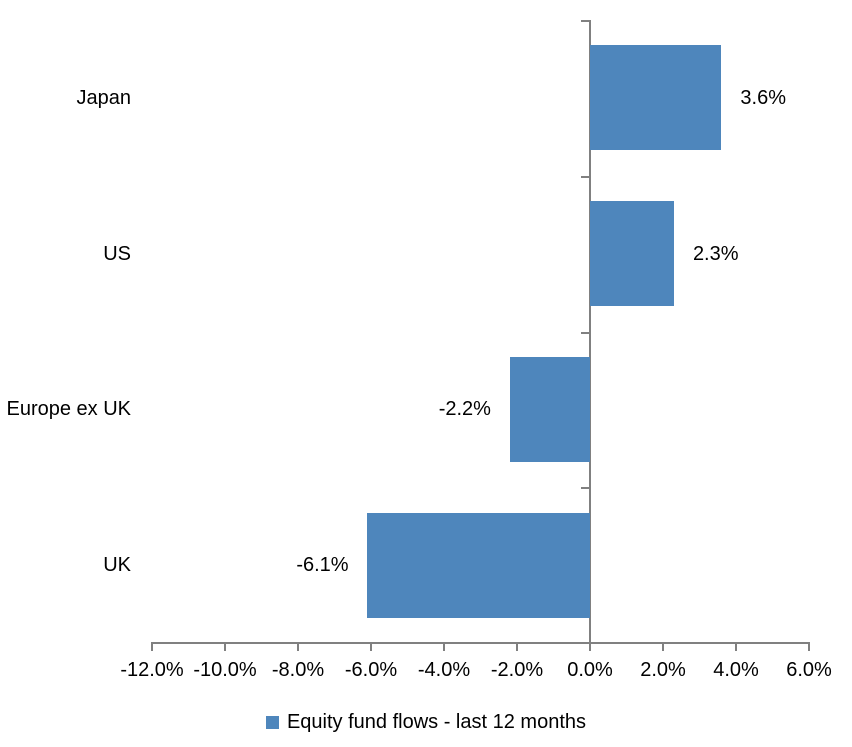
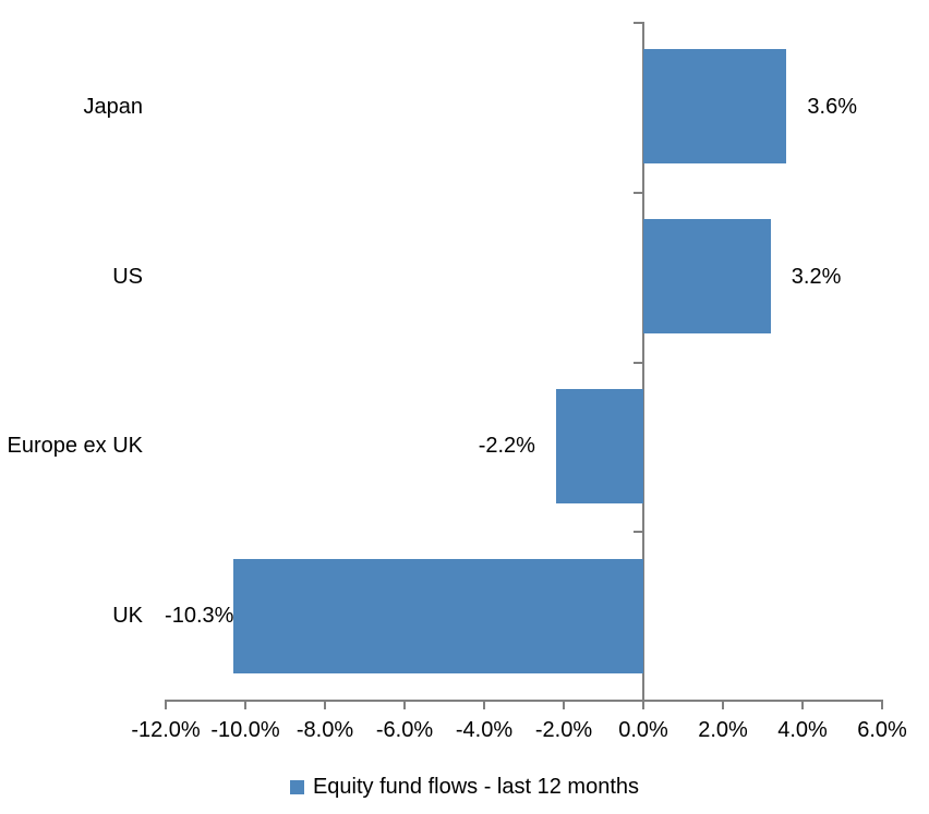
US: 2.3% -> 3.2%
UK: -6.1% -> -10.3%
